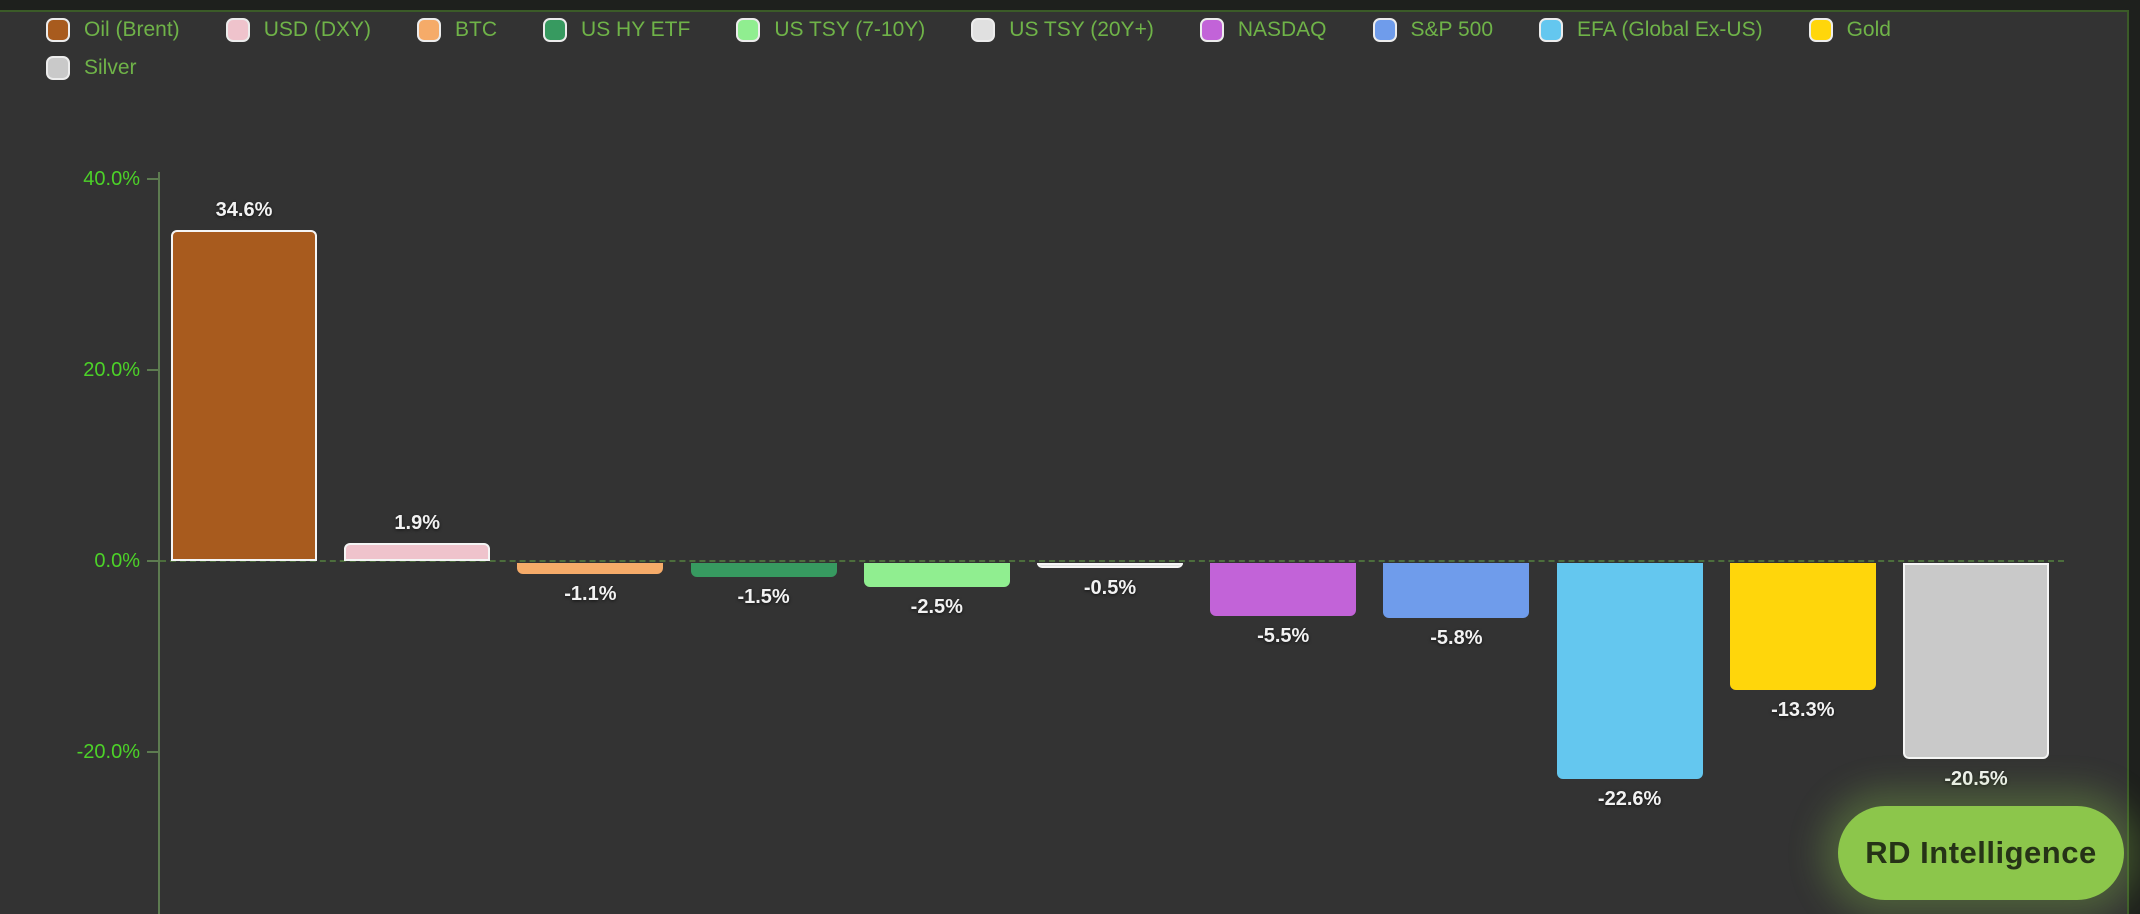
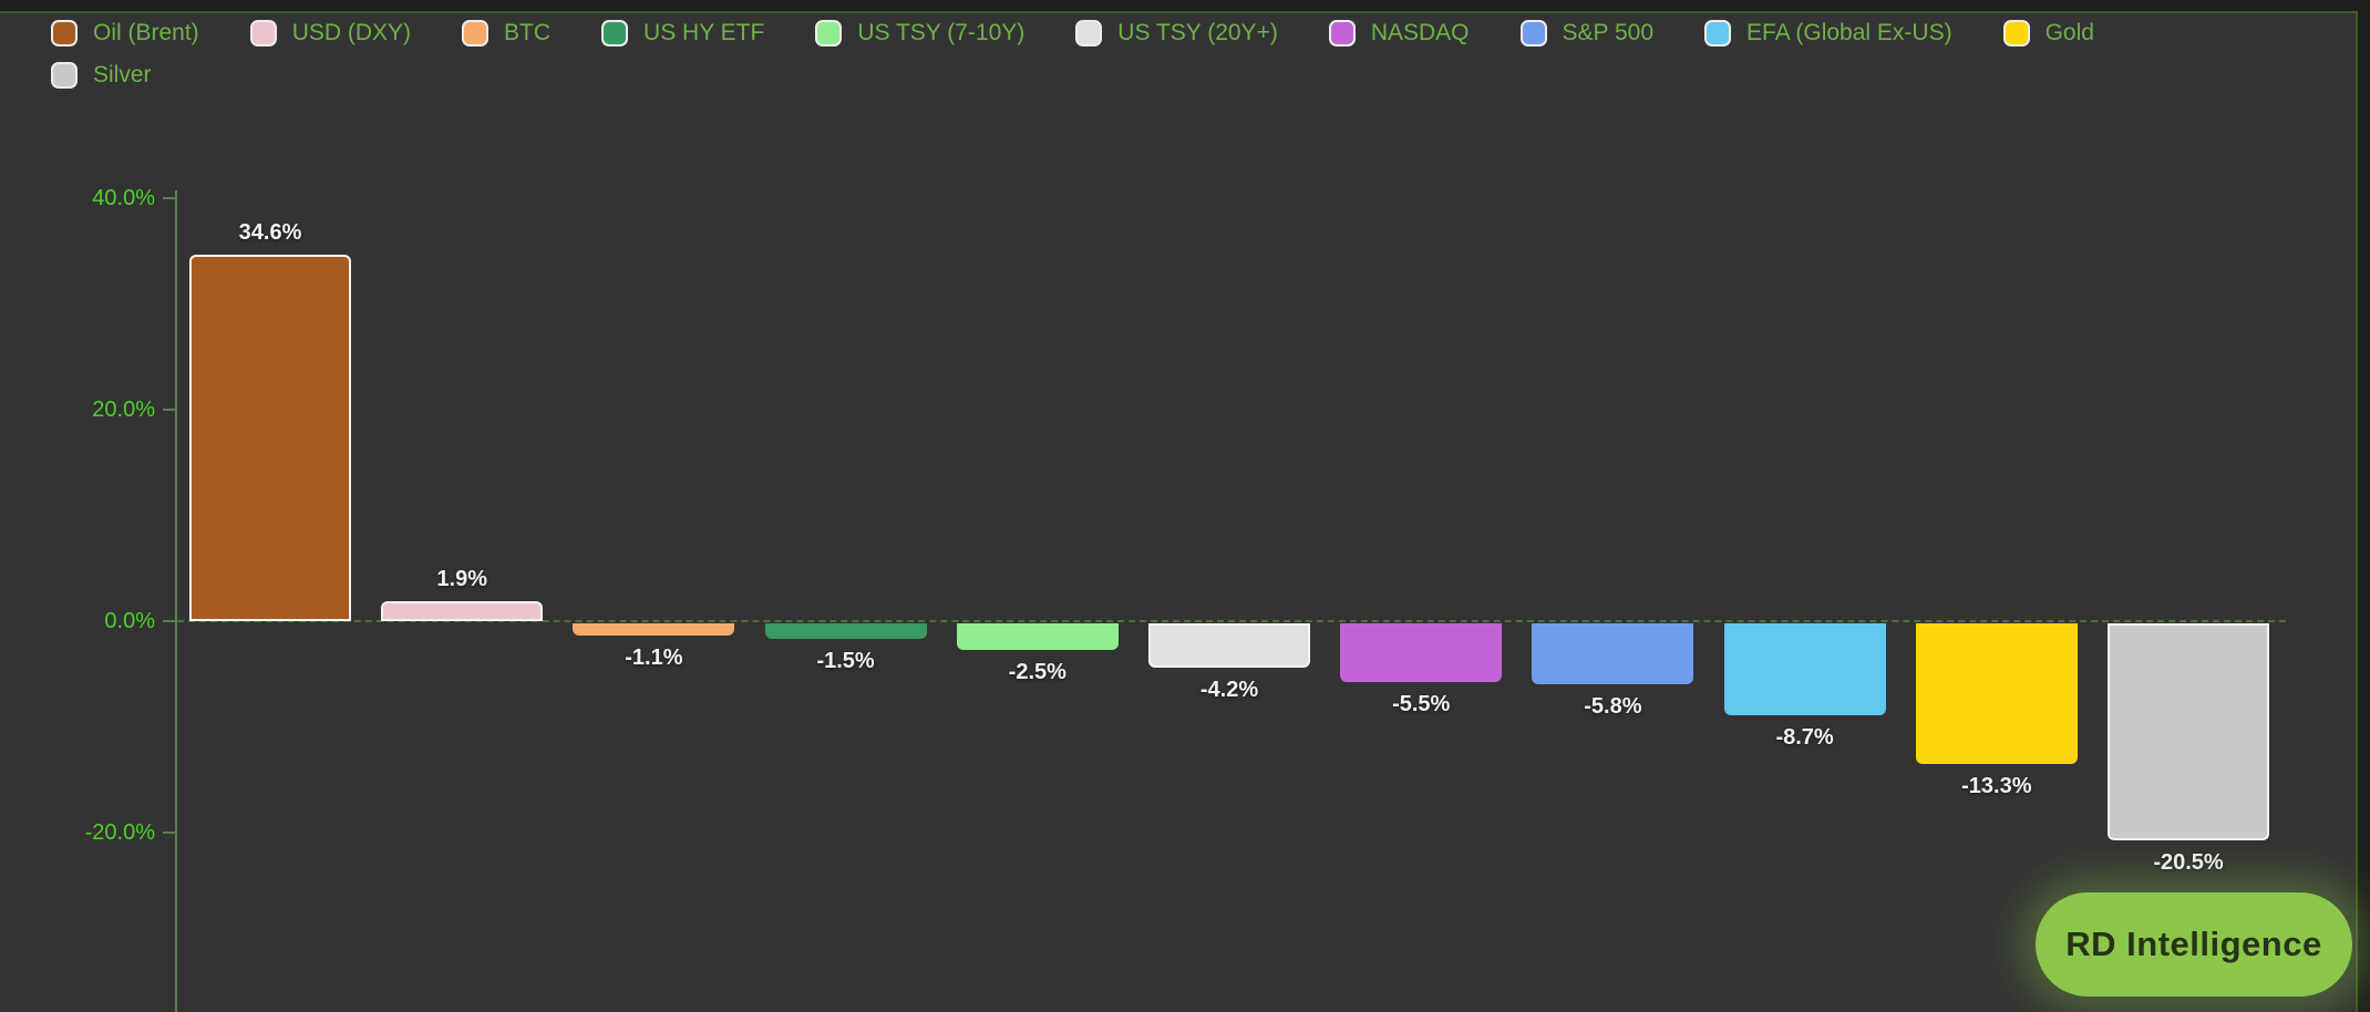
US TSY (20Y+): -0.5% -> -4.2%
EFA (Global Ex-US): -22.6% -> -8.7%
